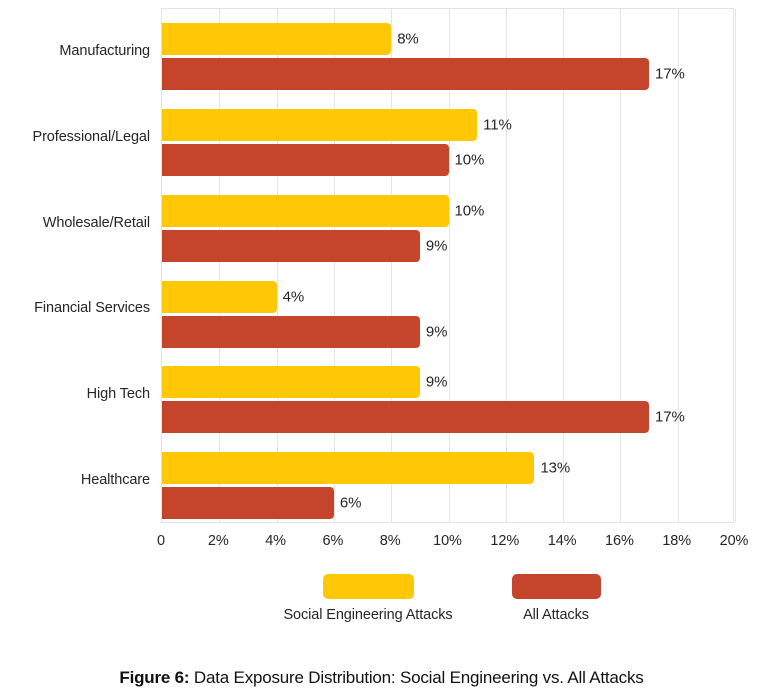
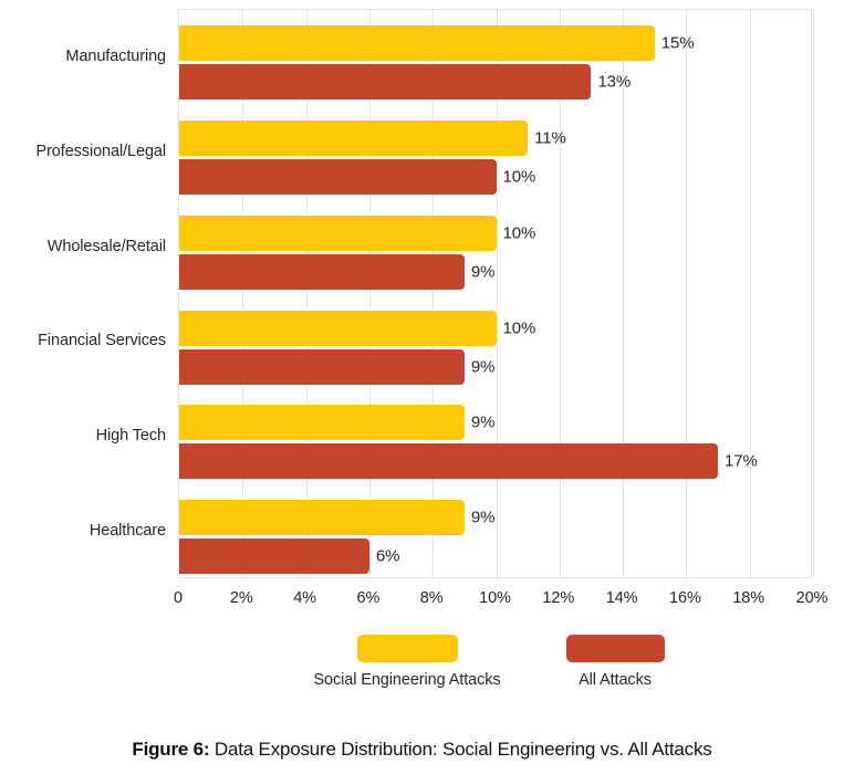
Social Engineering Attacks/Manufacturing: 8% -> 15%
All Attacks/Manufacturing: 17% -> 13%
Social Engineering Attacks/Financial Services: 4% -> 10%
Social Engineering Attacks/Healthcare: 13% -> 9%
